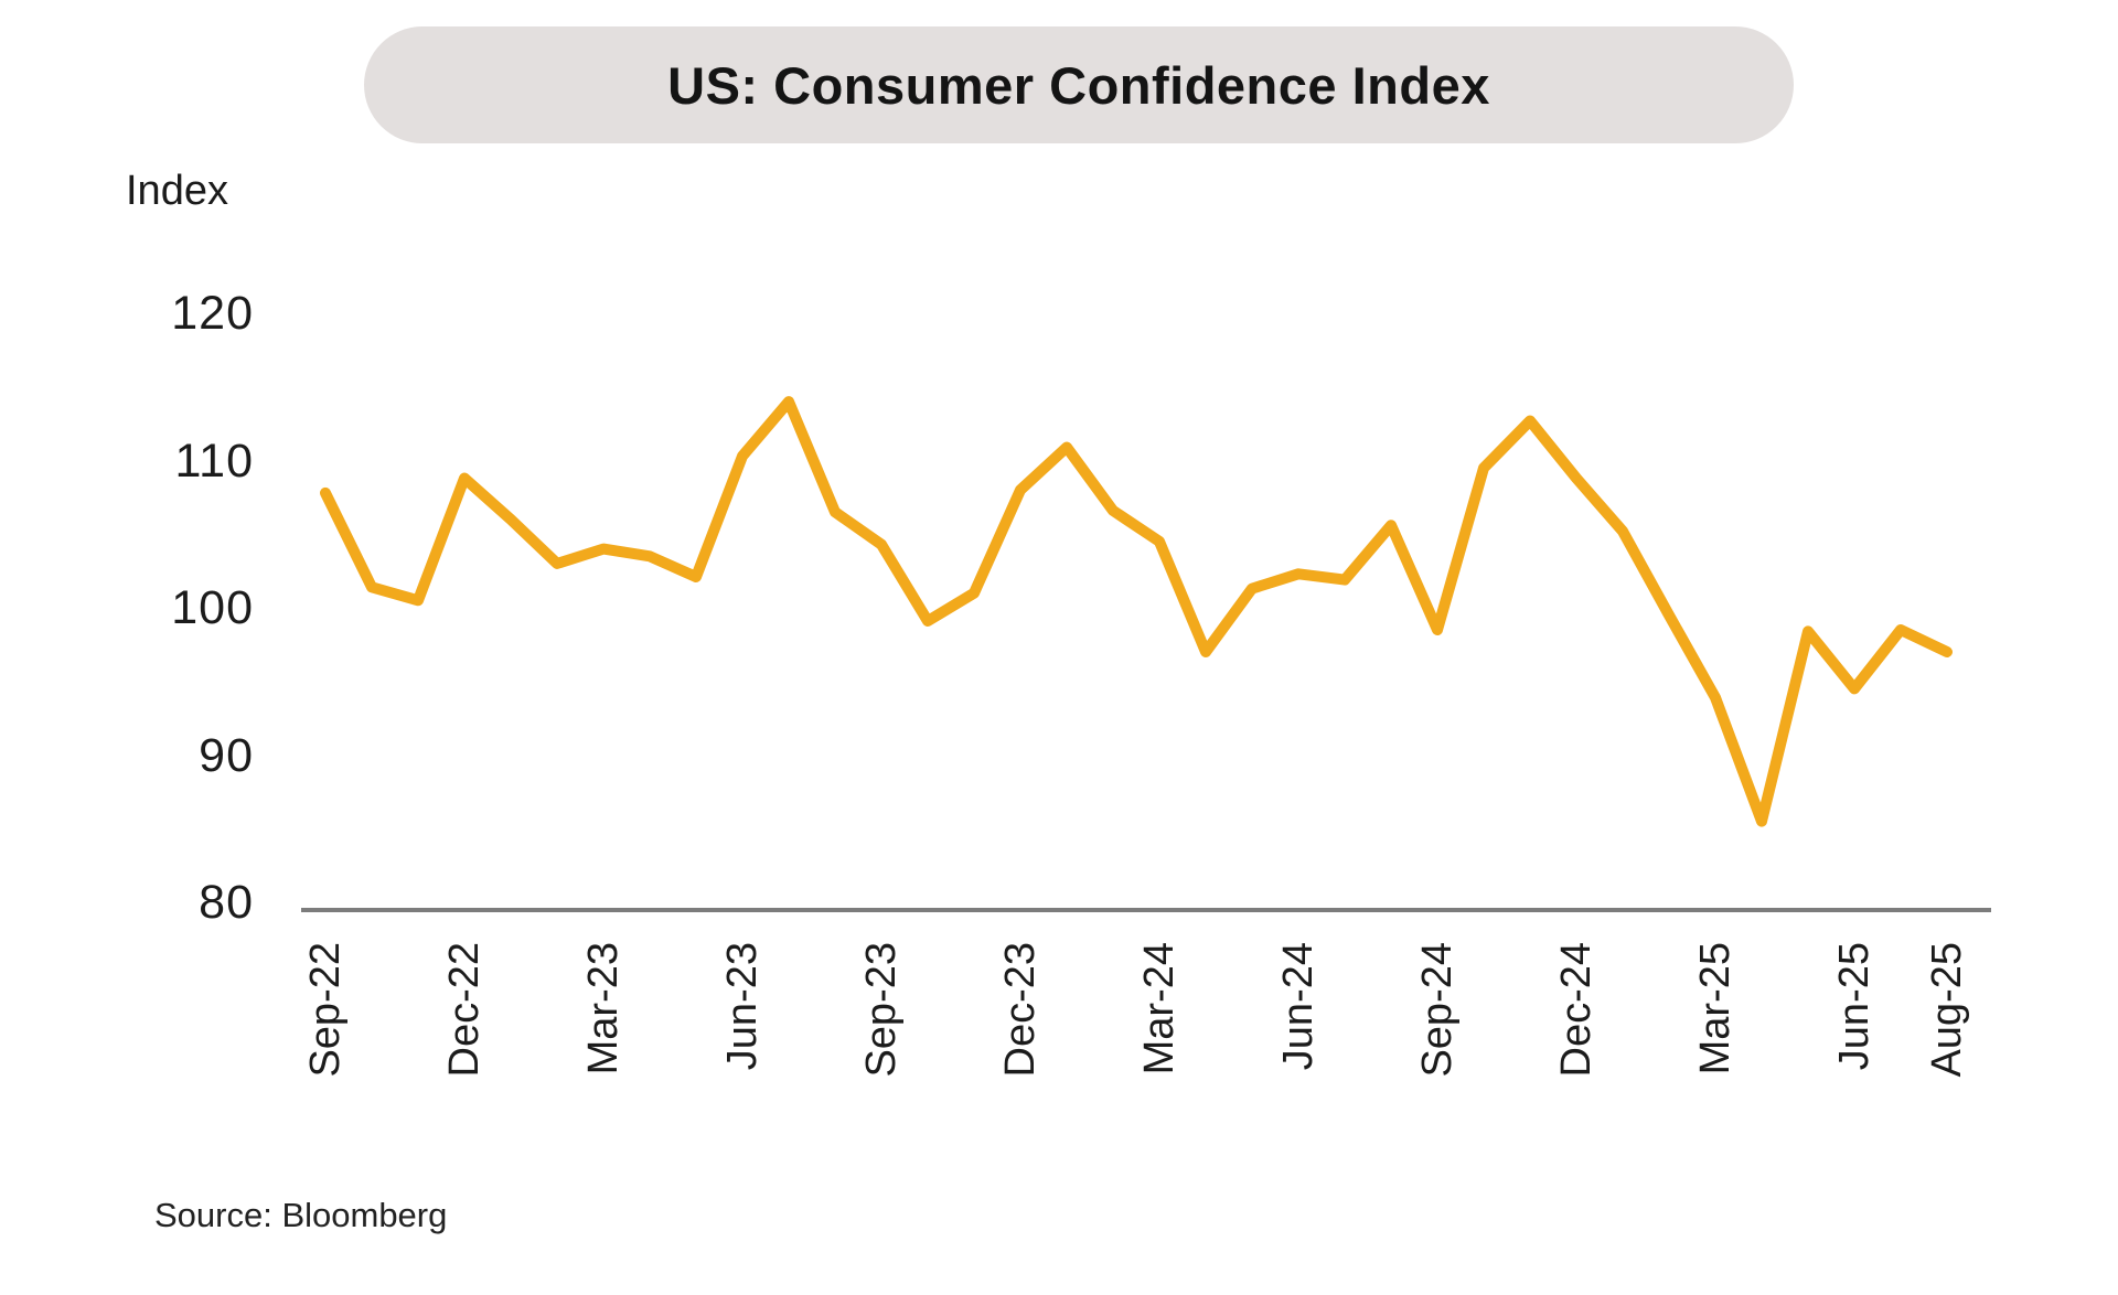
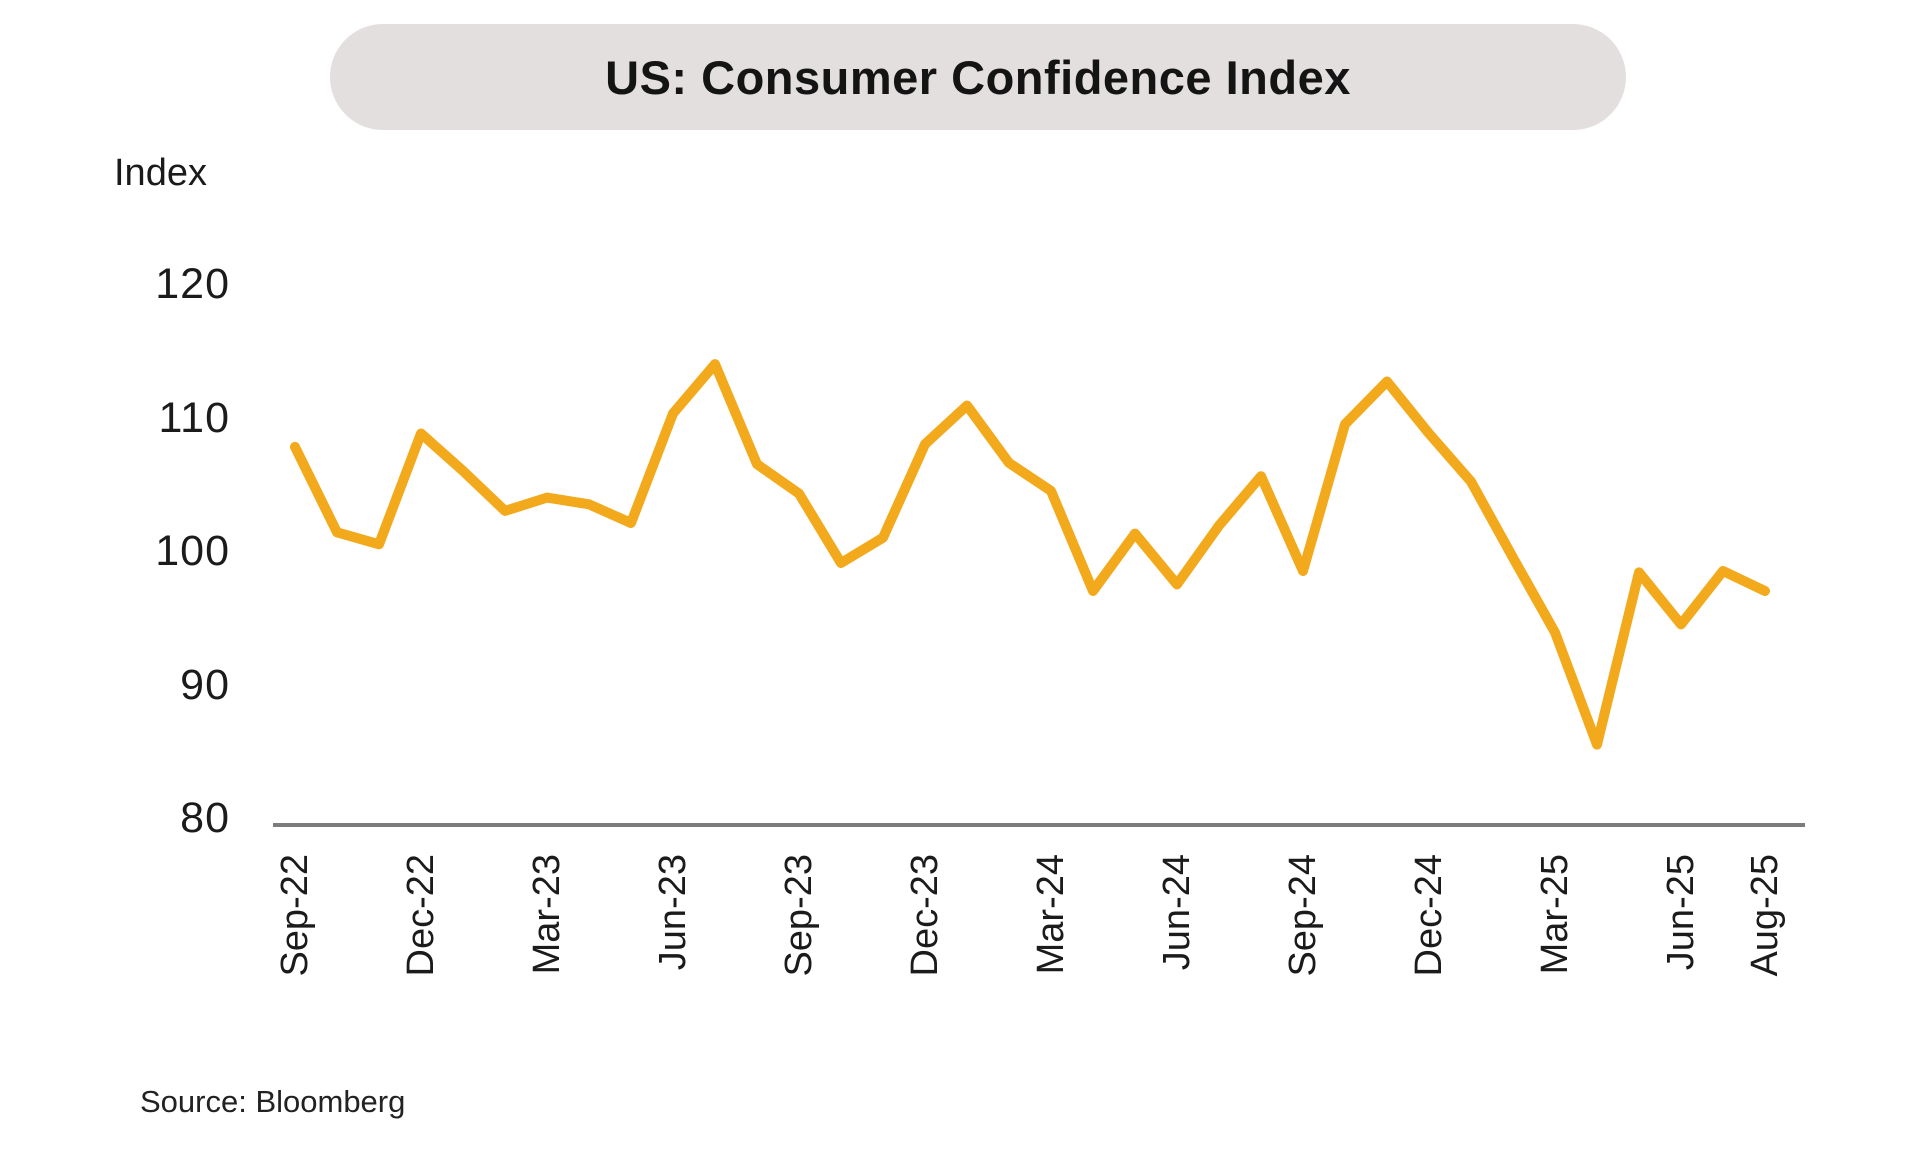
Jun-24: 102.3 -> 97.5
